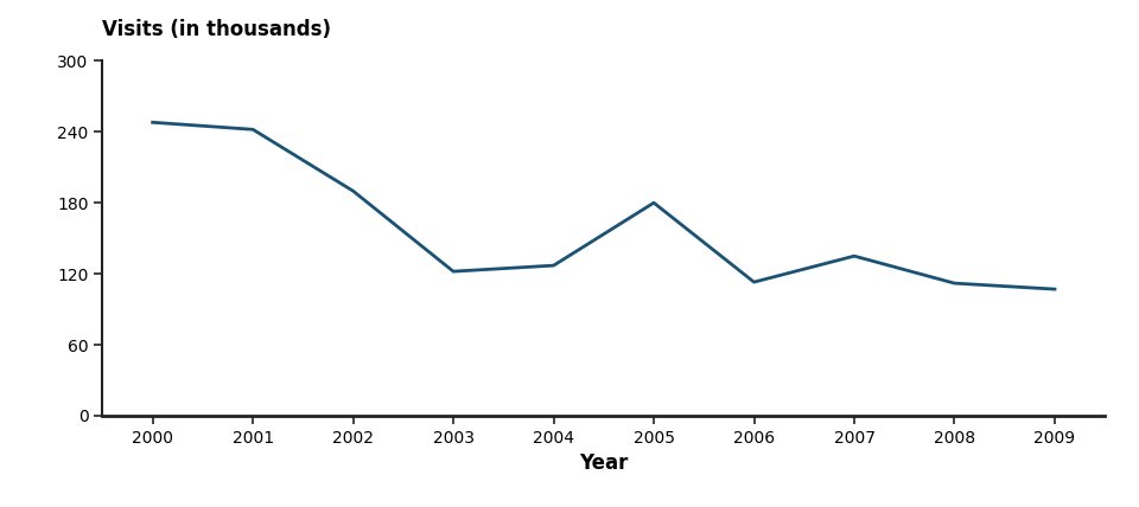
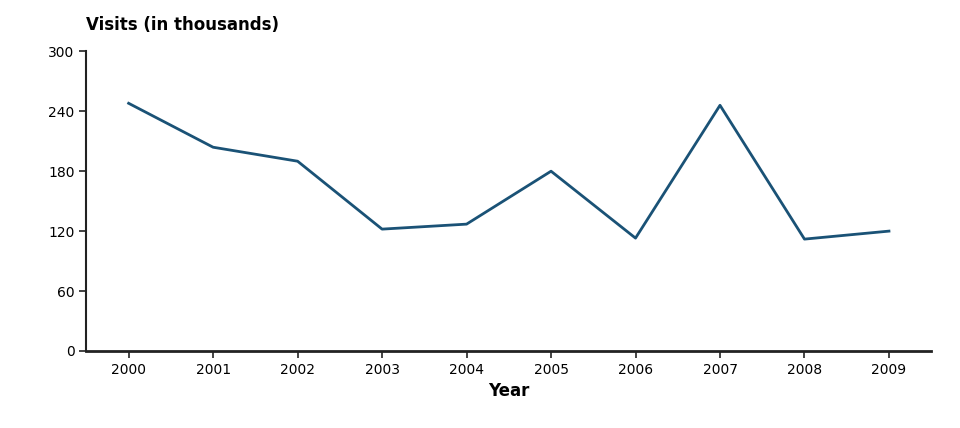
2001: 242 -> 204
2007: 135 -> 246
2009: 107 -> 120
